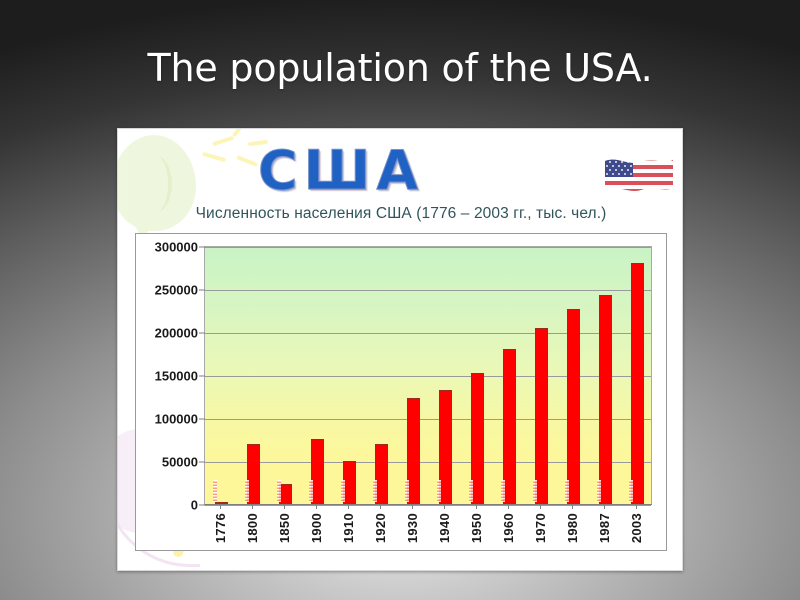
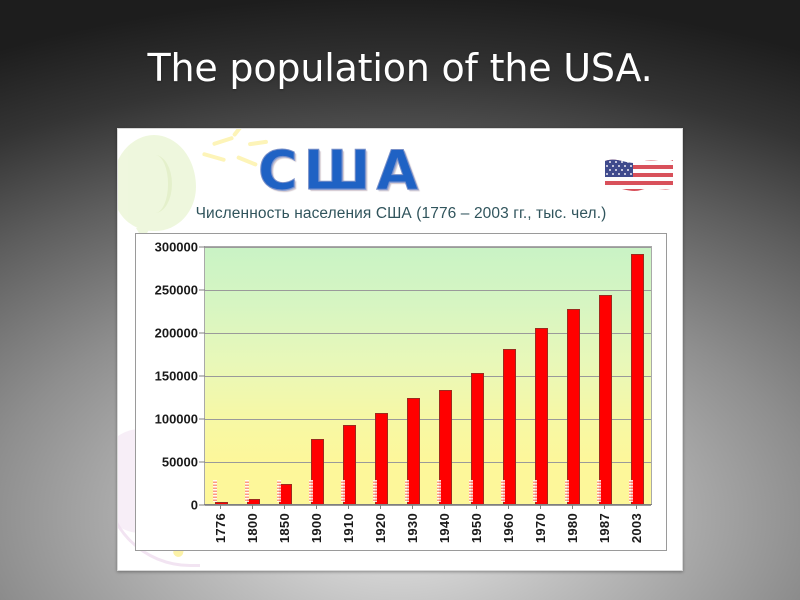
1800: 70000 -> 10000
1910: 50000 -> 90000
1920: 70000 -> 110000
2003: 280000 -> 290000
